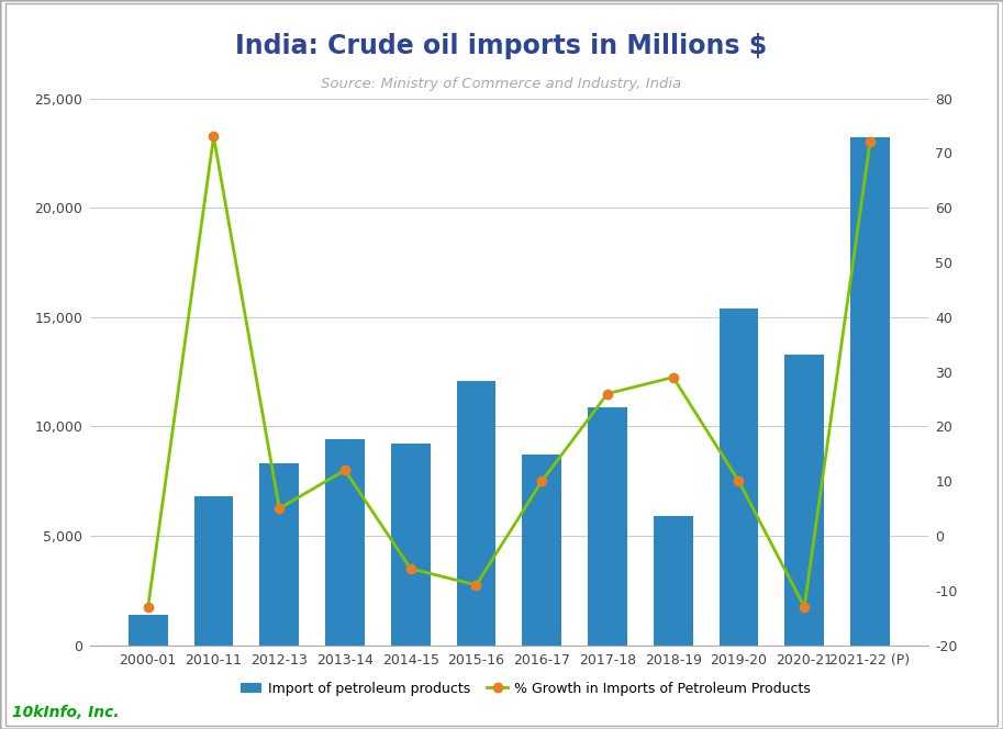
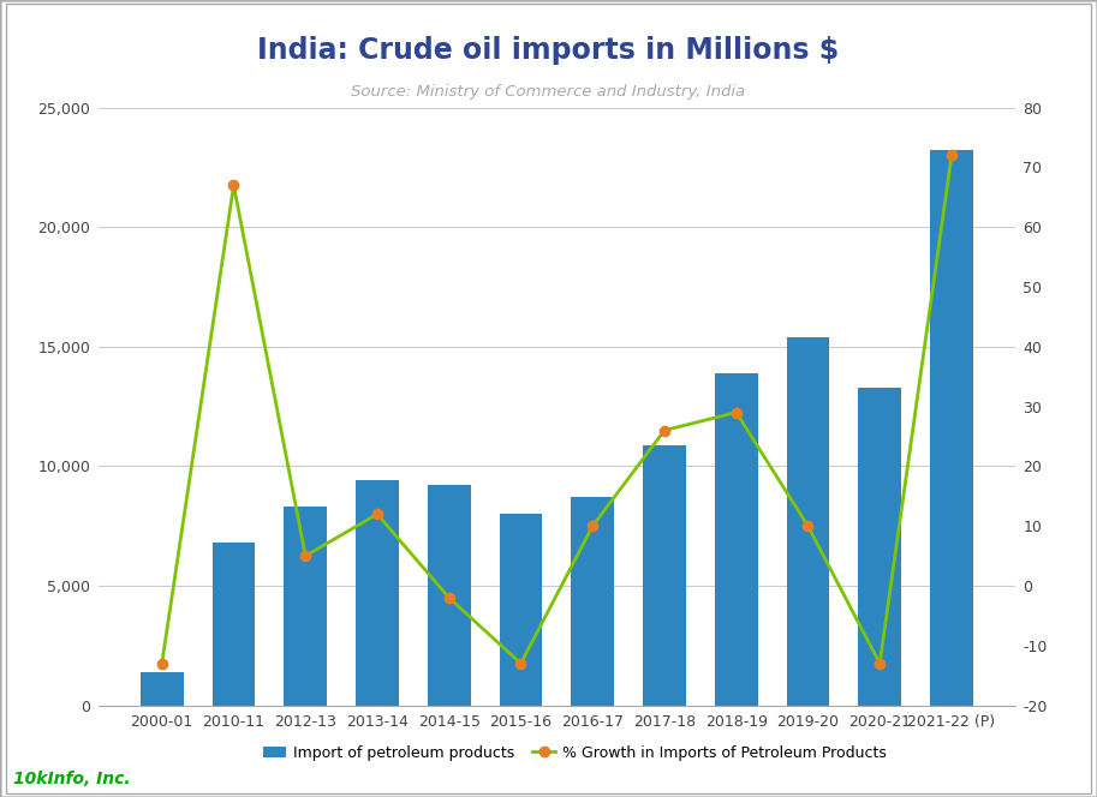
% Growth in Imports of Petroleum Products/2010-11: 73 -> 67
% Growth in Imports of Petroleum Products/2014-15: -6 -> -2
Import of petroleum products/2015-16: 12,100 -> 8,000
% Growth in Imports of Petroleum Products/2015-16: -9 -> -13
Import of petroleum products/2018-19: 5,900 -> 13,900
